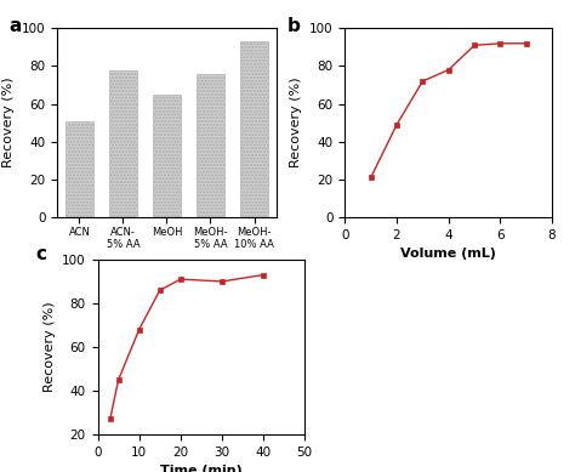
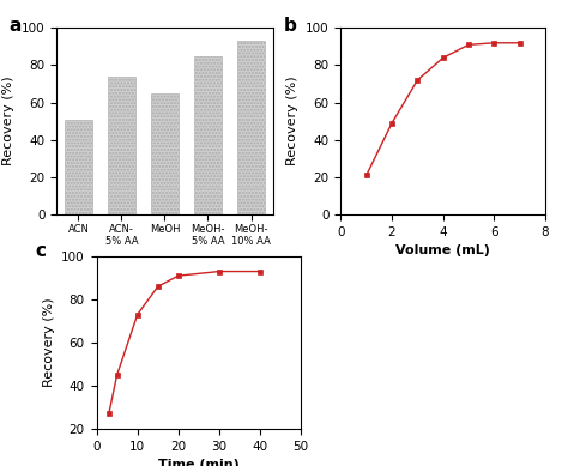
ACN- 5% AA: 78 -> 74
MeOH- 5% AA: 76 -> 85
4: 78 -> 84
10: 68 -> 73
30: 90 -> 93
